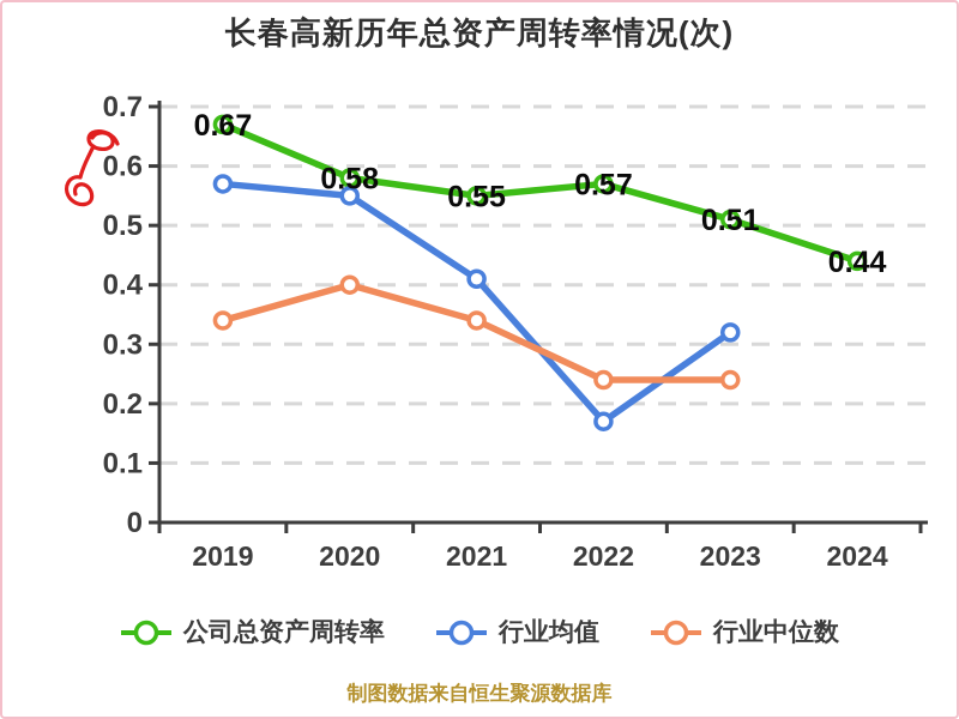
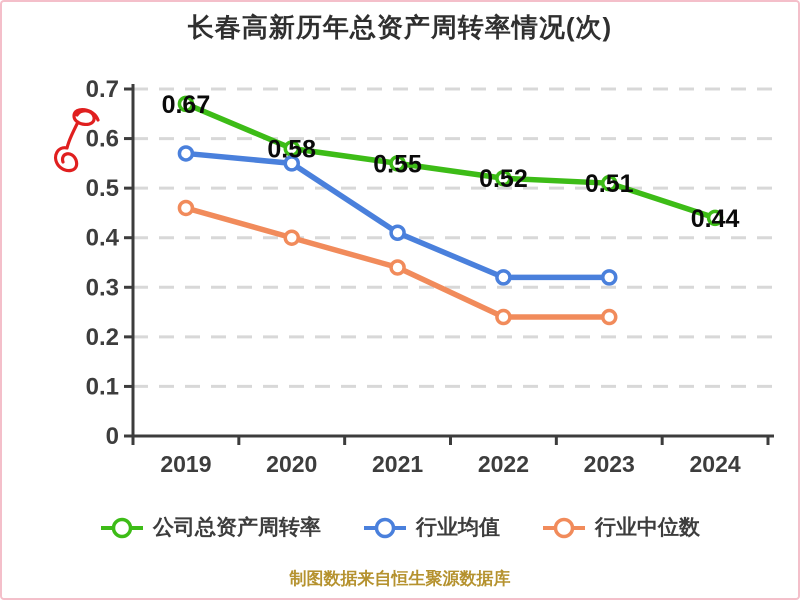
行业中位数/2019: 0.34 -> 0.46
公司总资产周转率/2022: 0.57 -> 0.52
行业均值/2022: 0.17 -> 0.32
